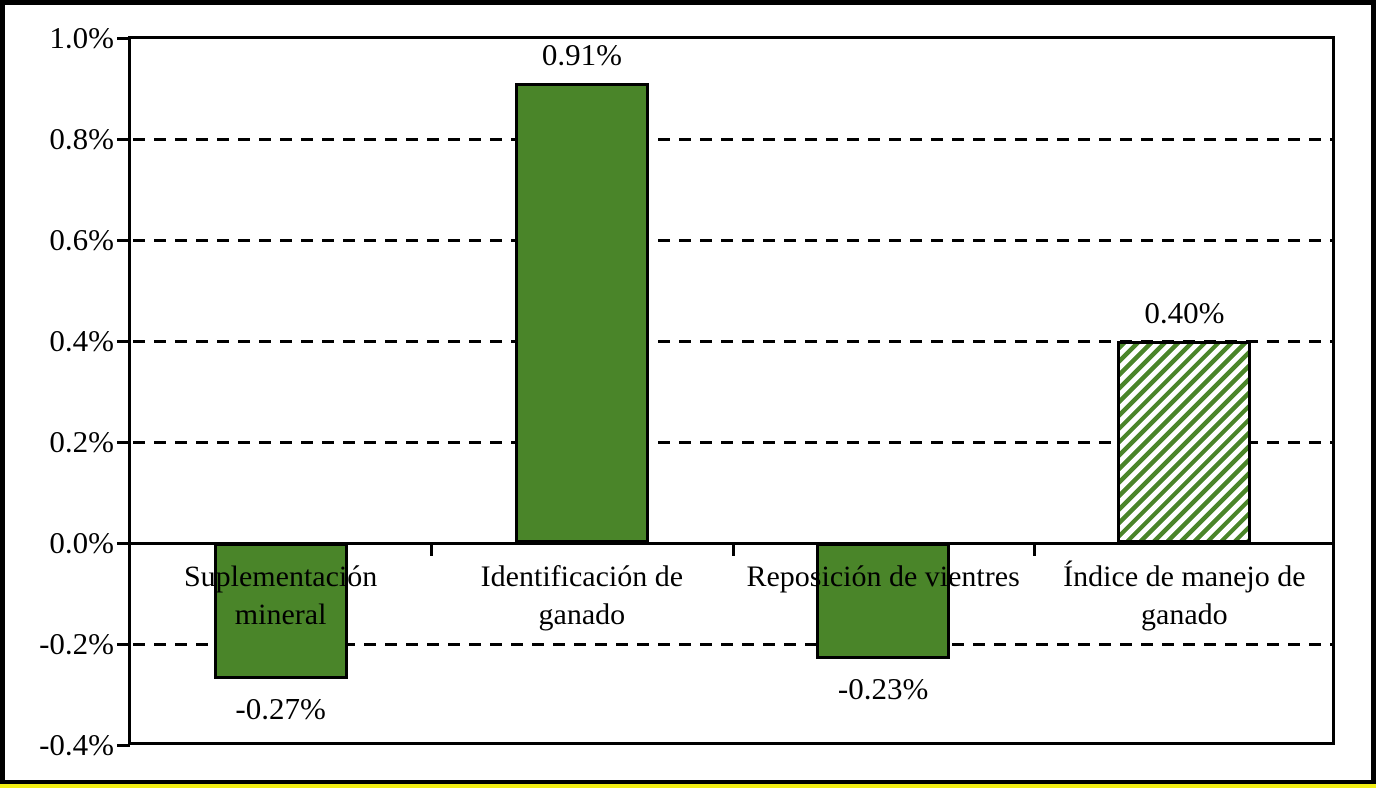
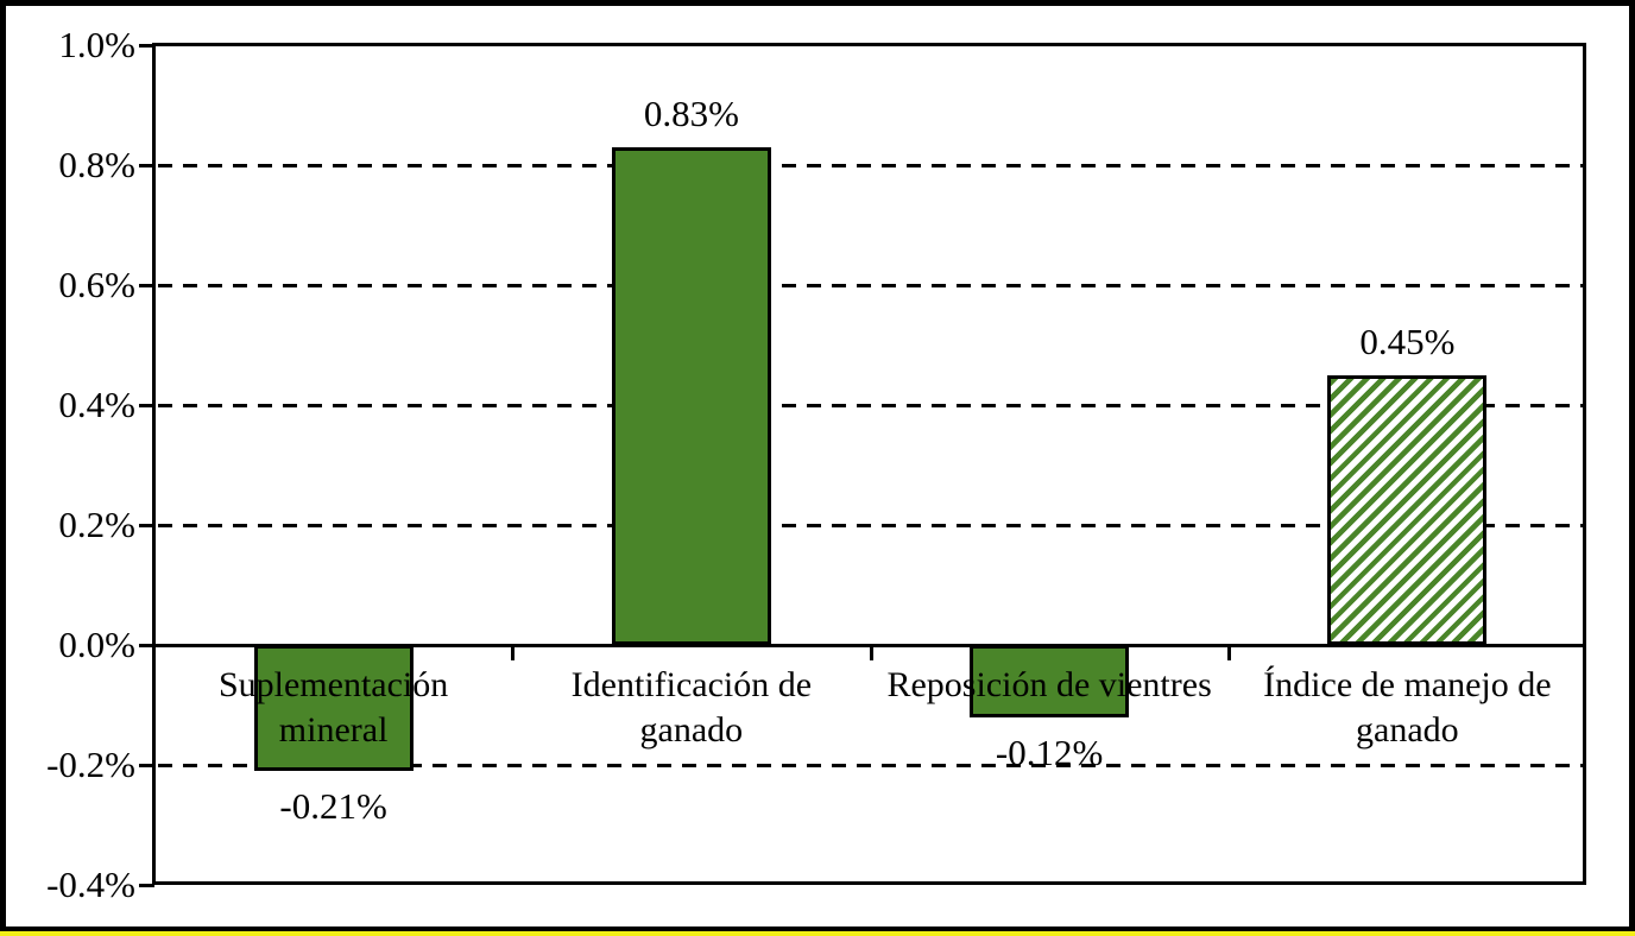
Suplementación mineral: -0.27% -> -0.21%
Identificación de ganado: 0.91% -> 0.83%
Reposición de vientres: -0.23% -> -0.12%
Índice de manejo de ganado: 0.40% -> 0.45%
